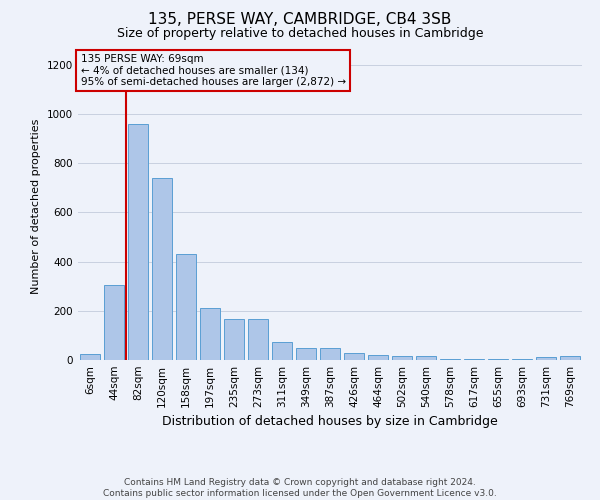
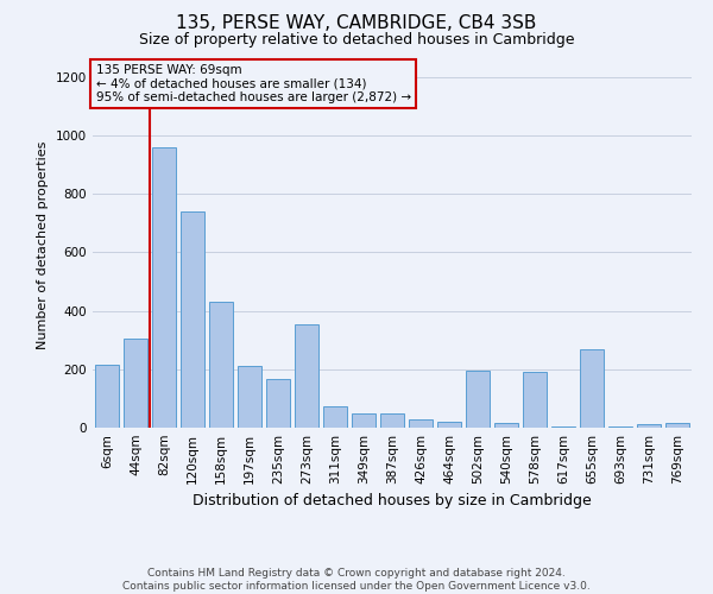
6sqm: 25 -> 215
273sqm: 165 -> 355
502sqm: 15 -> 195
578sqm: 5 -> 190
655sqm: 5 -> 270
